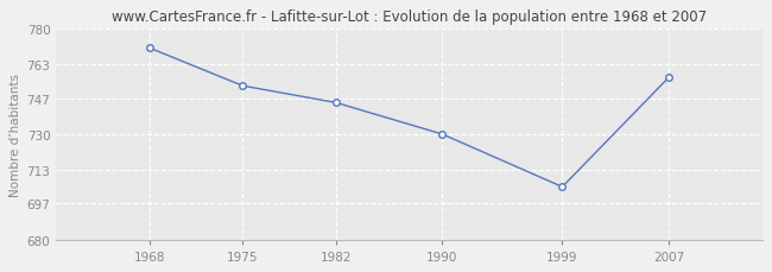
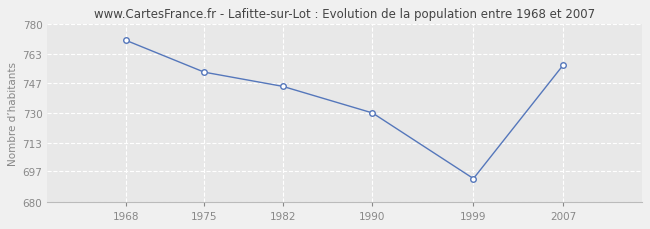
1999: 705 -> 693
